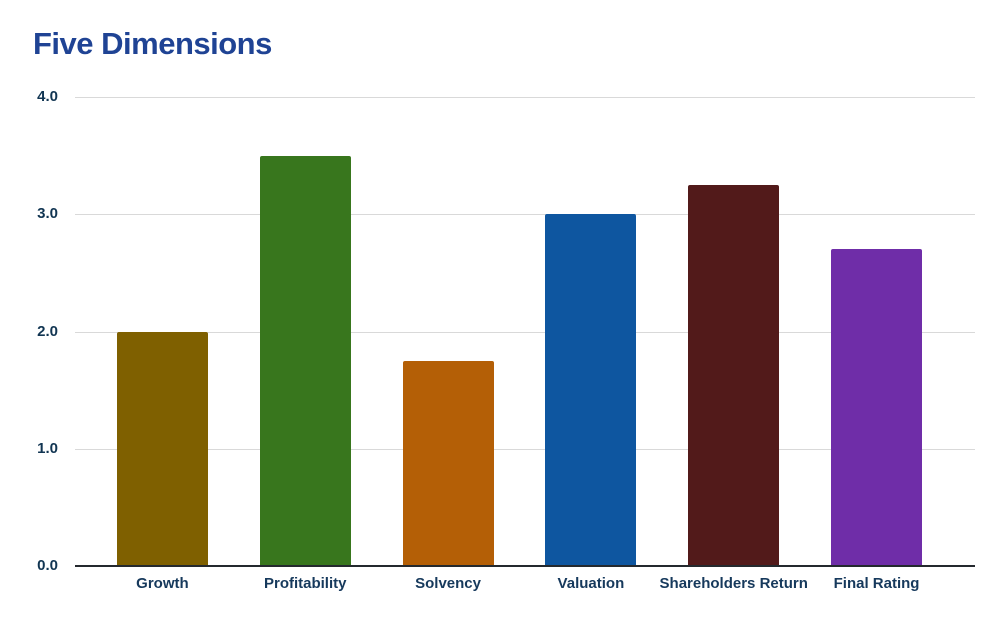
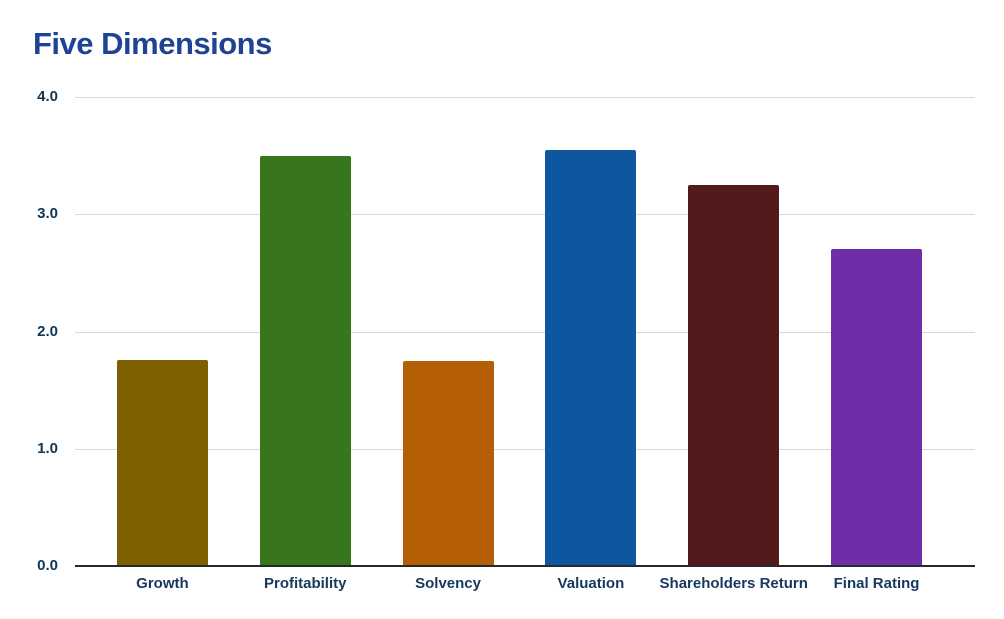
Growth: 2.00 -> 1.76
Valuation: 3.00 -> 3.55
